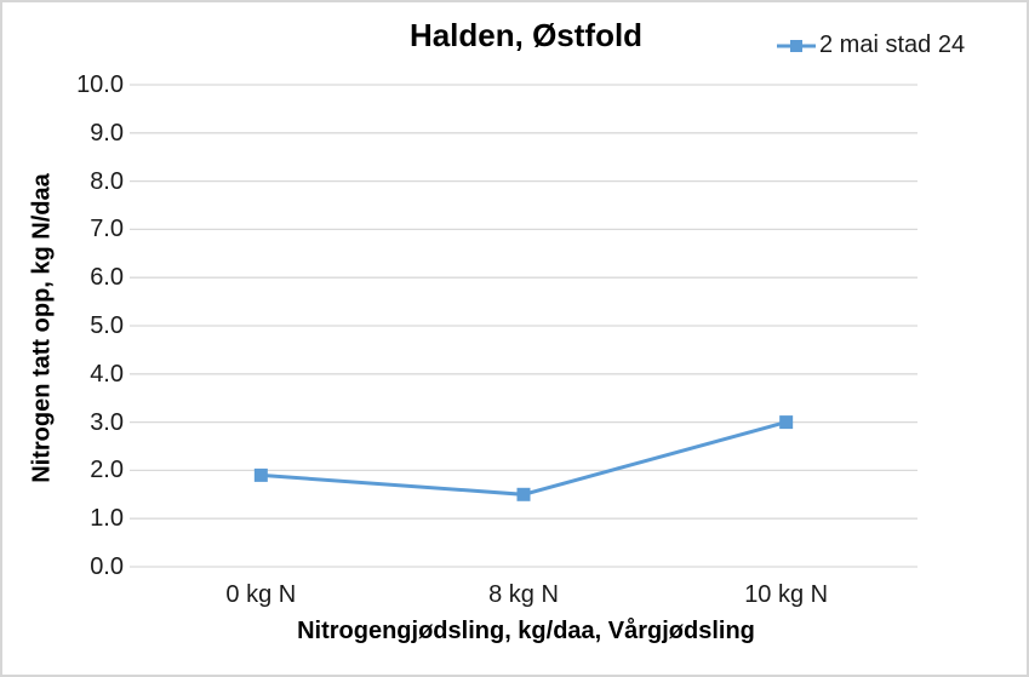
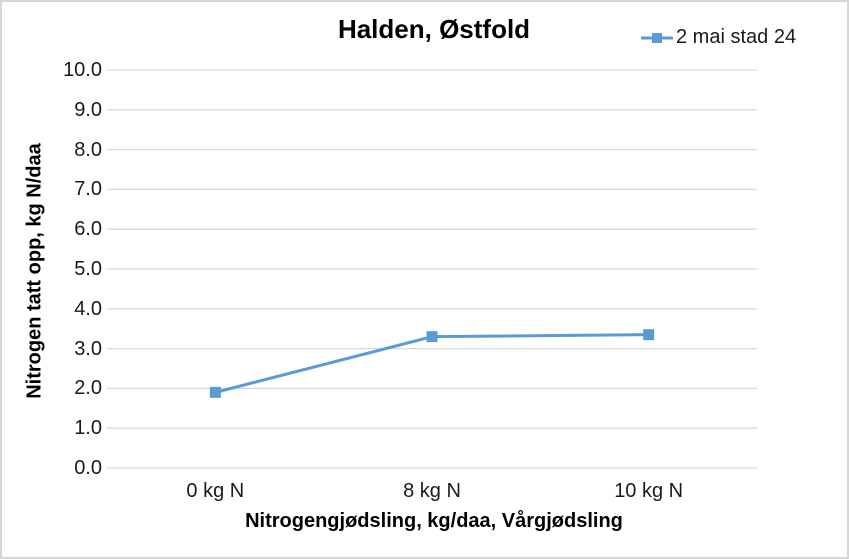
8 kg N: 1.5 -> 3.3
10 kg N: 3.0 -> 3.4
